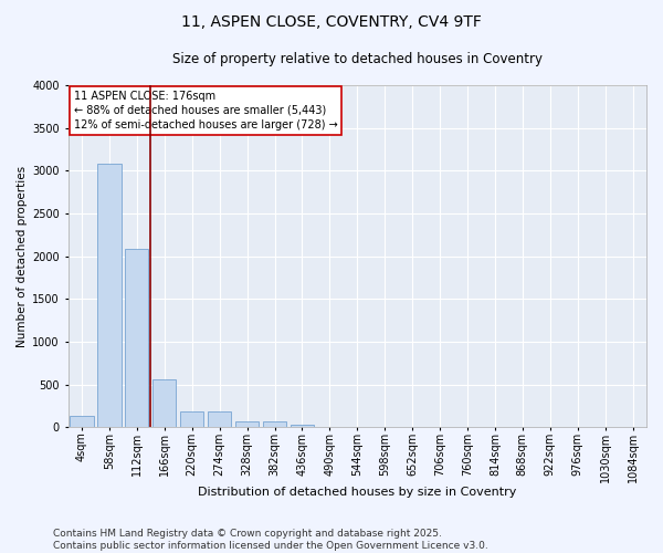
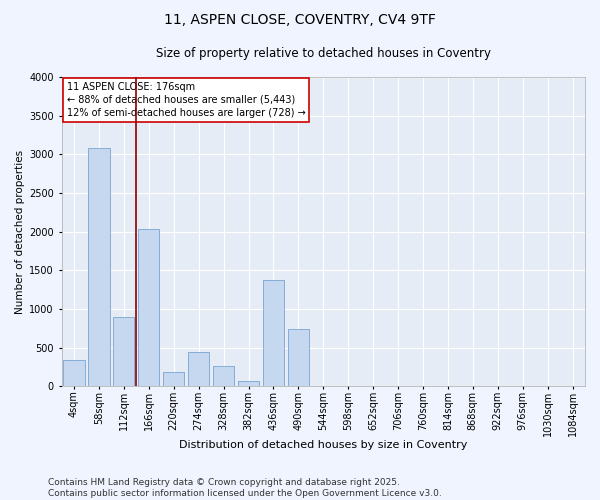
4sqm: 130 -> 340
112sqm: 2080 -> 900
166sqm: 560 -> 2040
274sqm: 180 -> 440
328sqm: 70 -> 260
436sqm: 40 -> 1380
490sqm: 0 -> 740
